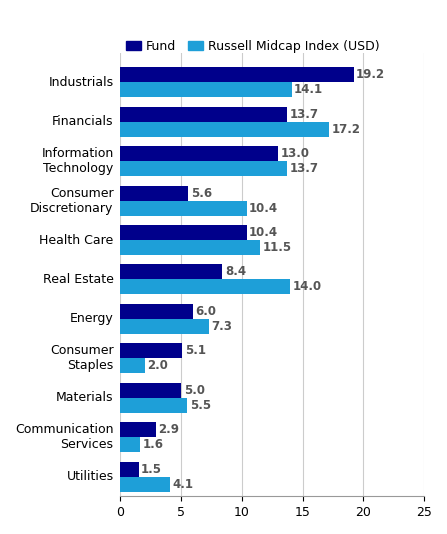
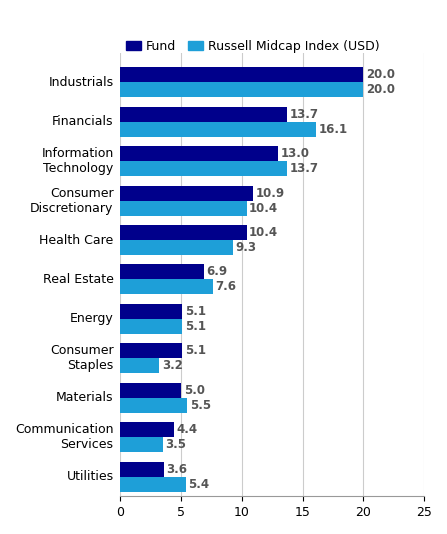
Fund/Industrials: 19.2 -> 20.0
Russell Midcap Index (USD)/Industrials: 14.1 -> 20.0
Russell Midcap Index (USD)/Financials: 17.2 -> 16.1
Fund/Consumer Discretionary: 5.6 -> 10.9
Russell Midcap Index (USD)/Health Care: 11.5 -> 9.3
Fund/Real Estate: 8.4 -> 6.9
Russell Midcap Index (USD)/Real Estate: 14.0 -> 7.6
Fund/Energy: 6.0 -> 5.1
Russell Midcap Index (USD)/Energy: 7.3 -> 5.1
Russell Midcap Index (USD)/Consumer Staples: 2.0 -> 3.2
Fund/Communication Services: 2.9 -> 4.4
Russell Midcap Index (USD)/Communication Services: 1.6 -> 3.5
Fund/Utilities: 1.5 -> 3.6
Russell Midcap Index (USD)/Utilities: 4.1 -> 5.4
